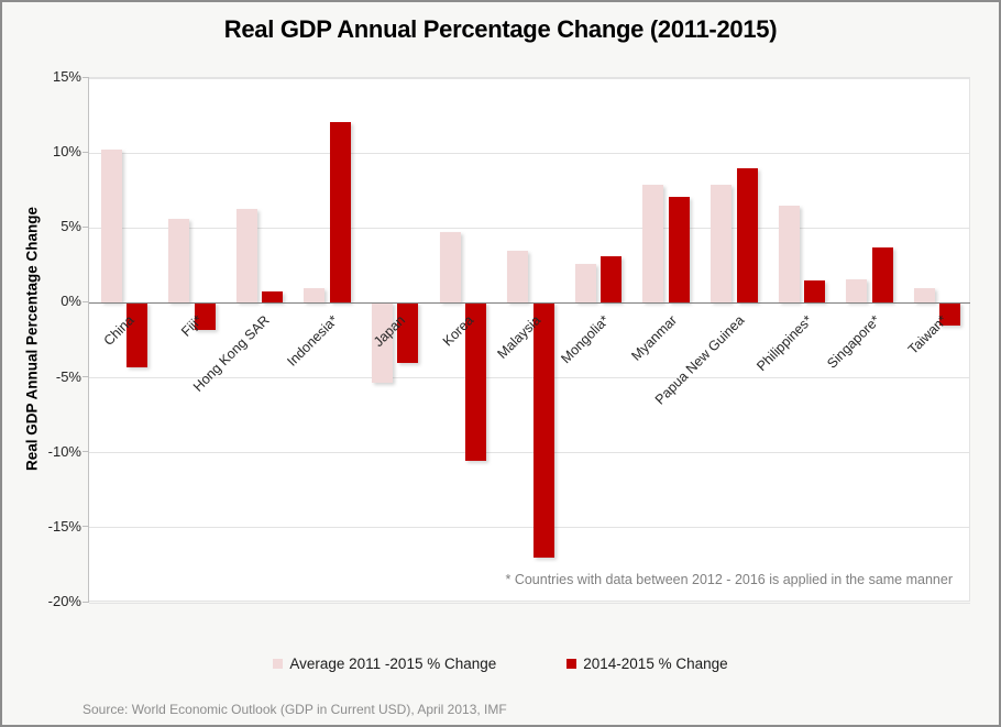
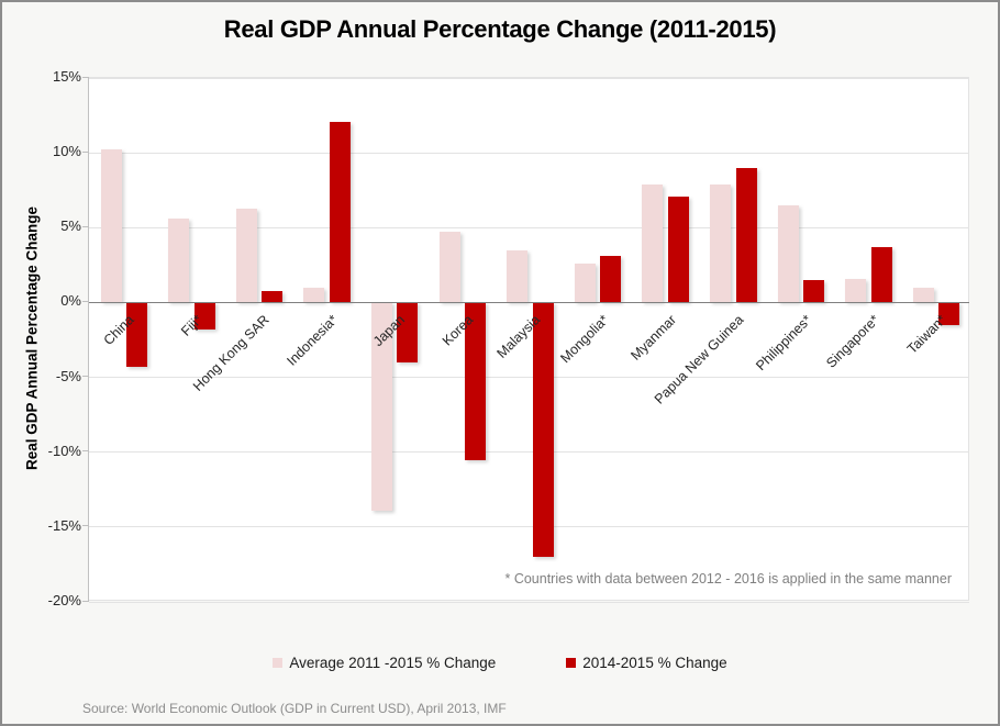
Average 2011 -2015 % Change/Japan: -5.3% -> -13.9%
